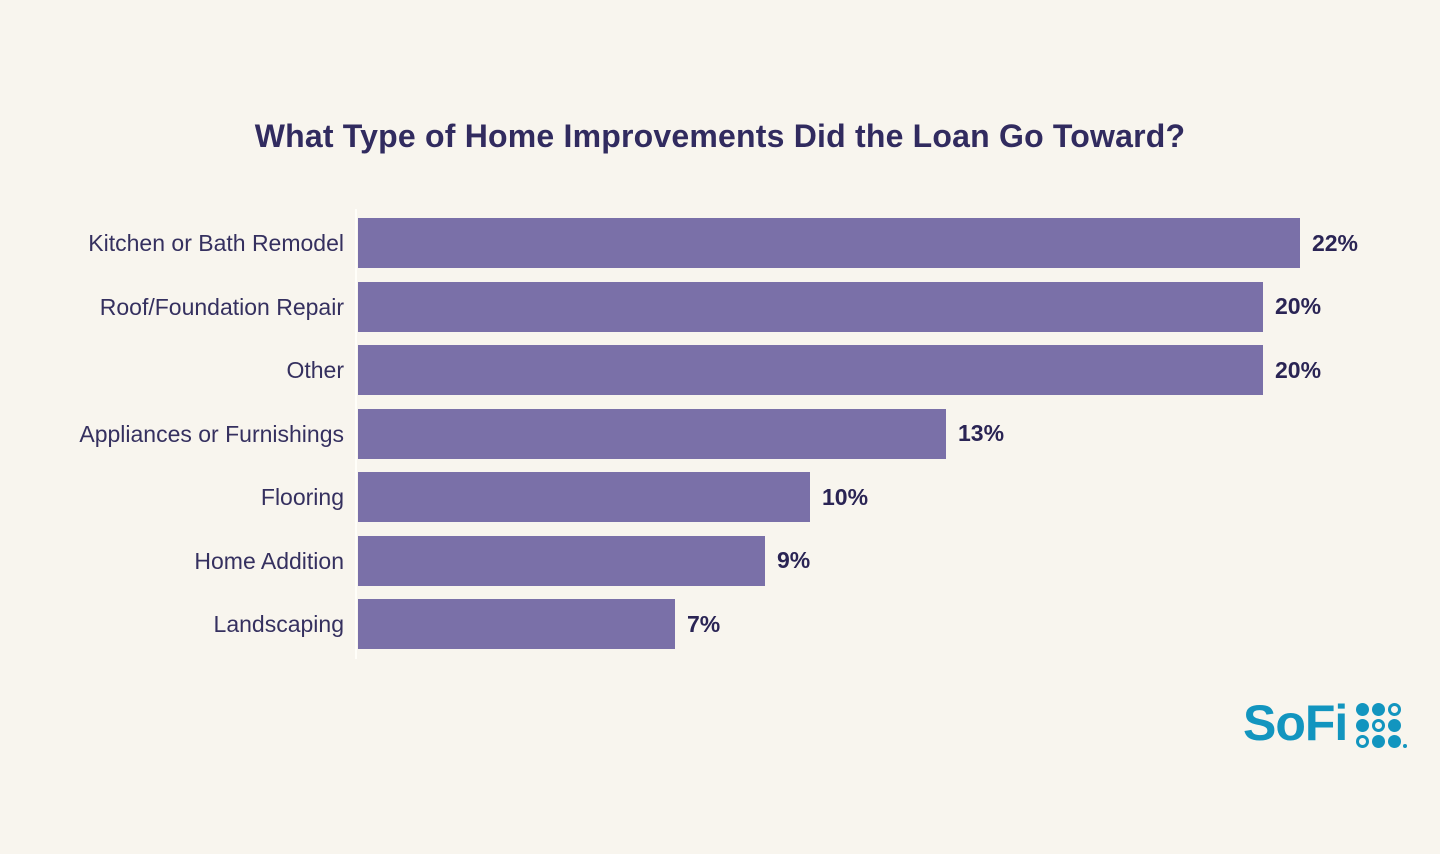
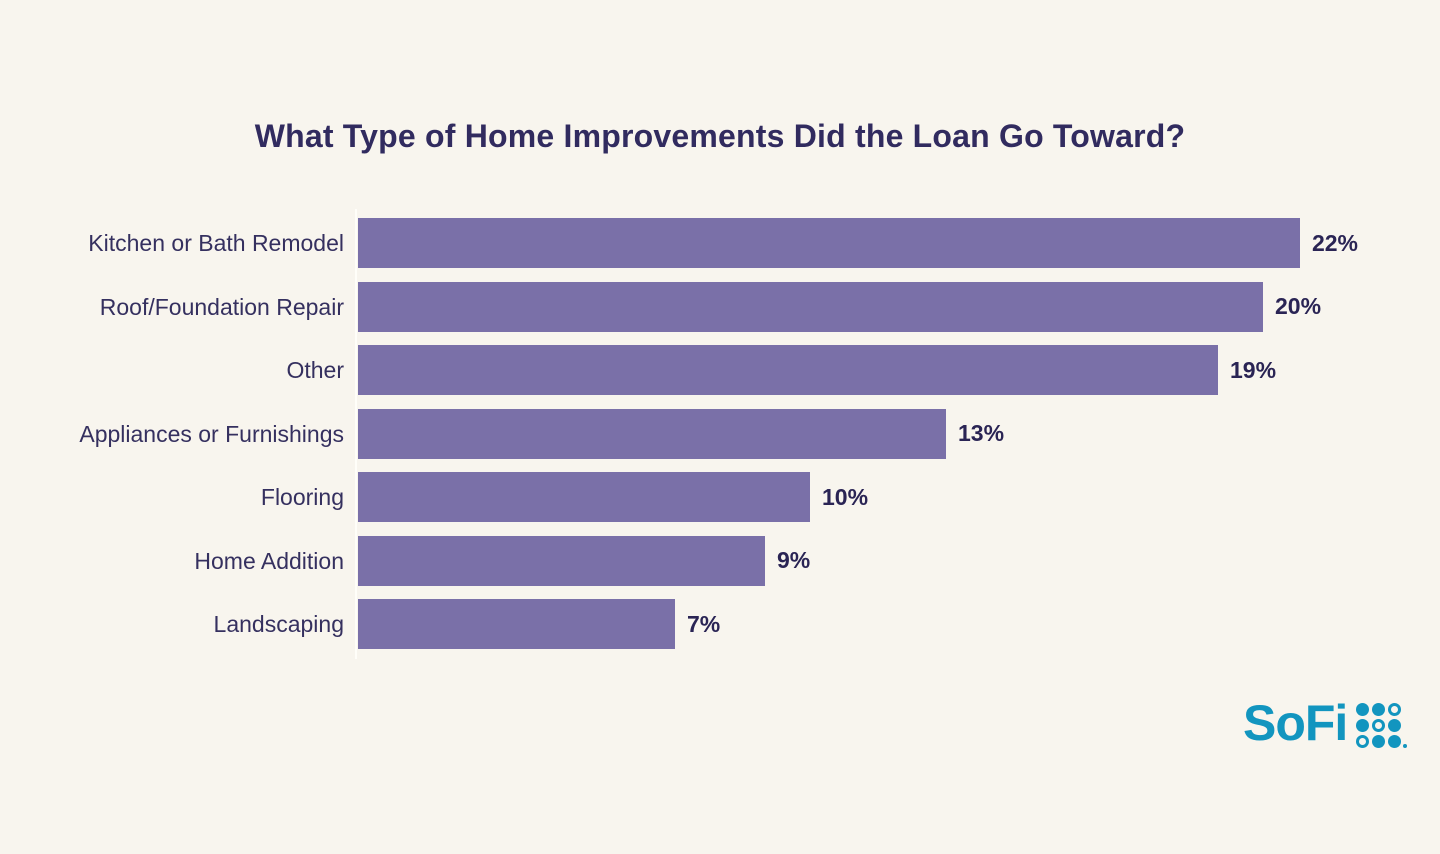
Other: 20% -> 19%
